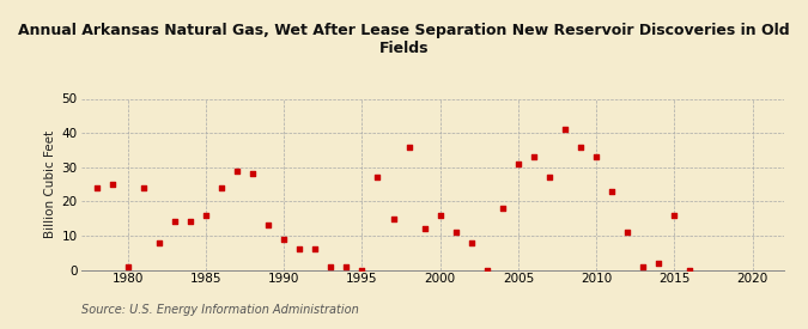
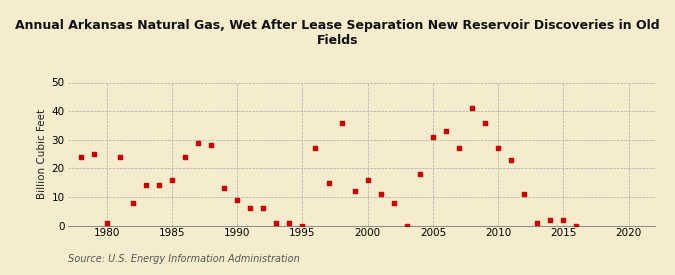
2010: 33 -> 27
2015: 16 -> 2
